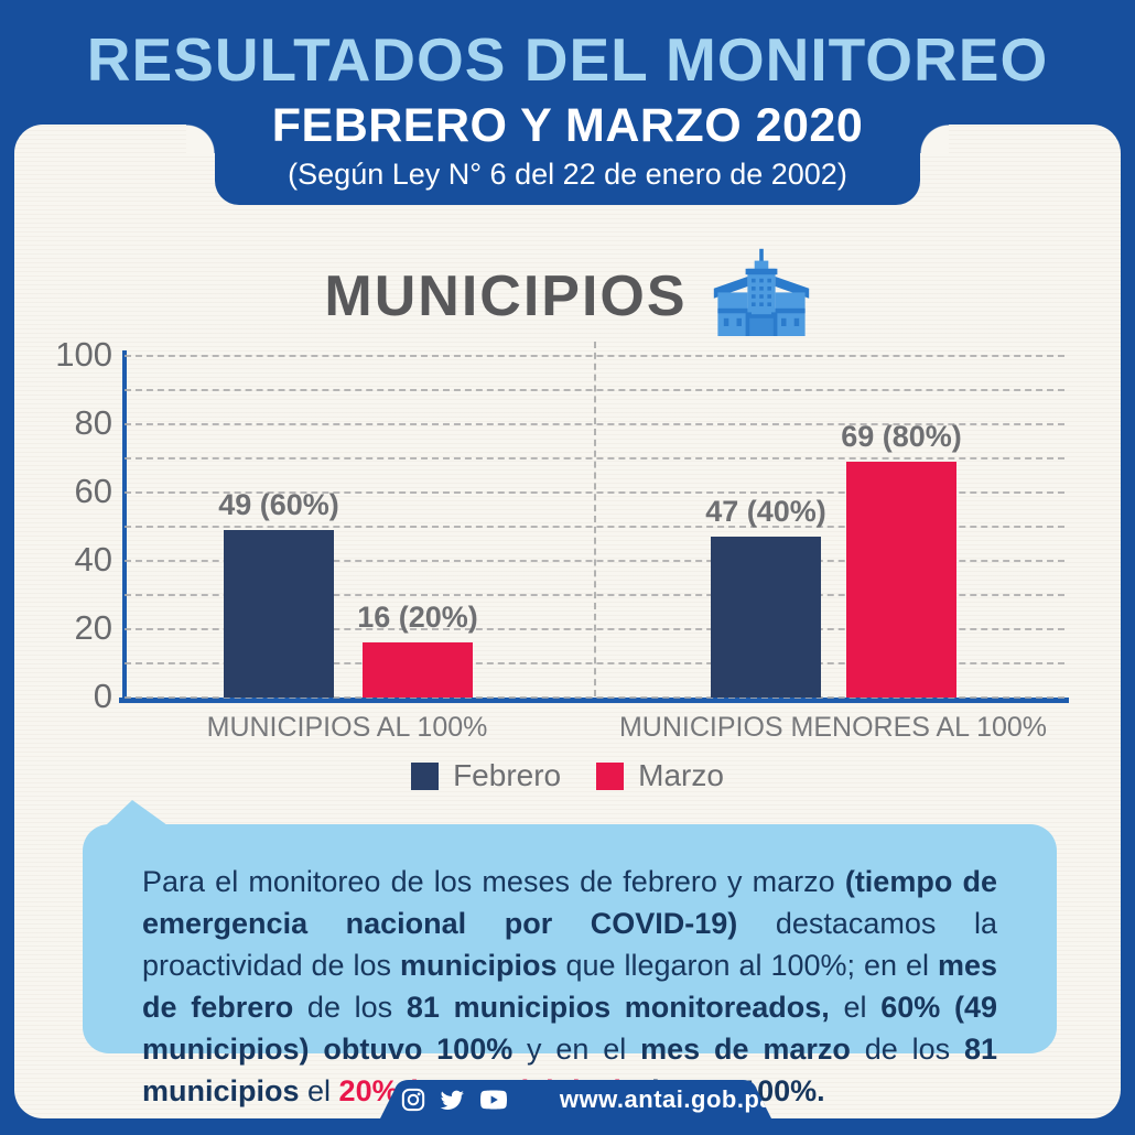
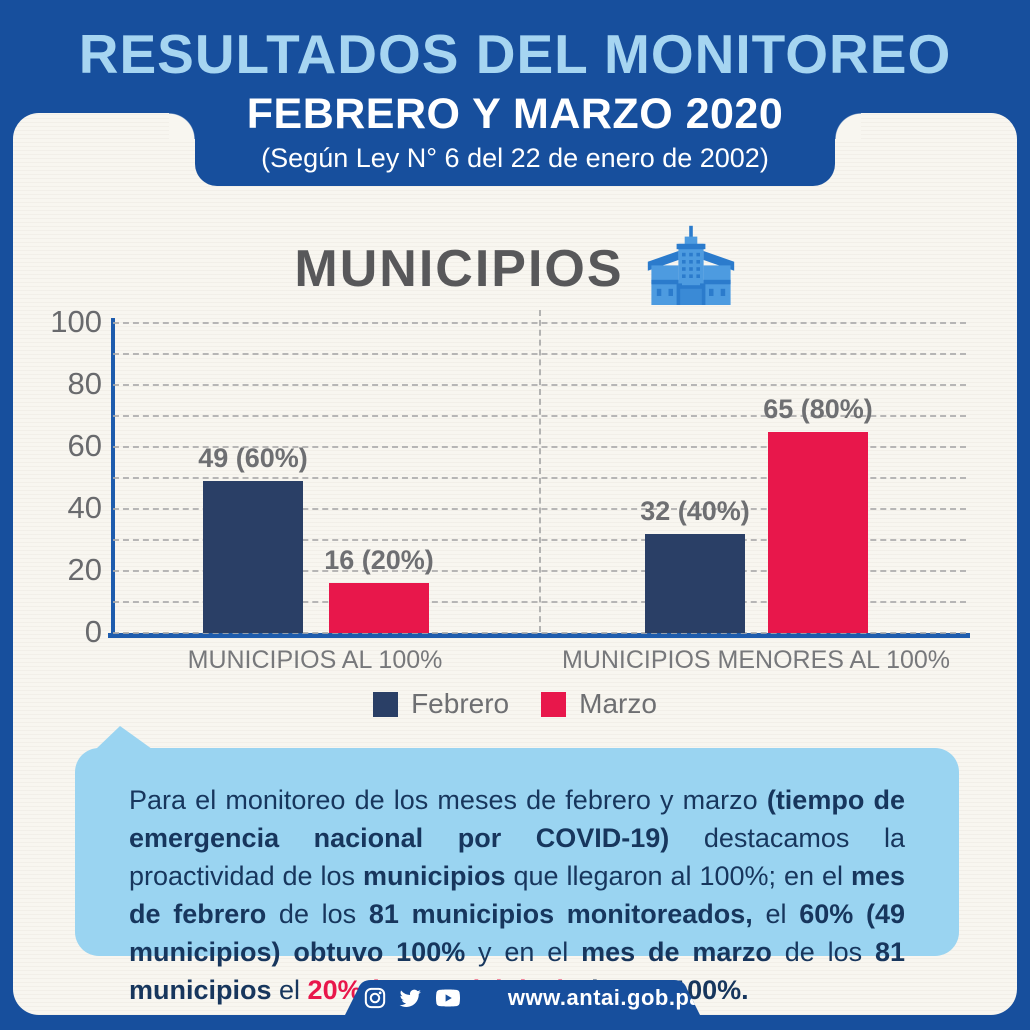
Febrero/MUNICIPIOS MENORES AL 100%: 47 -> 32
Marzo/MUNICIPIOS MENORES AL 100%: 69 -> 65
